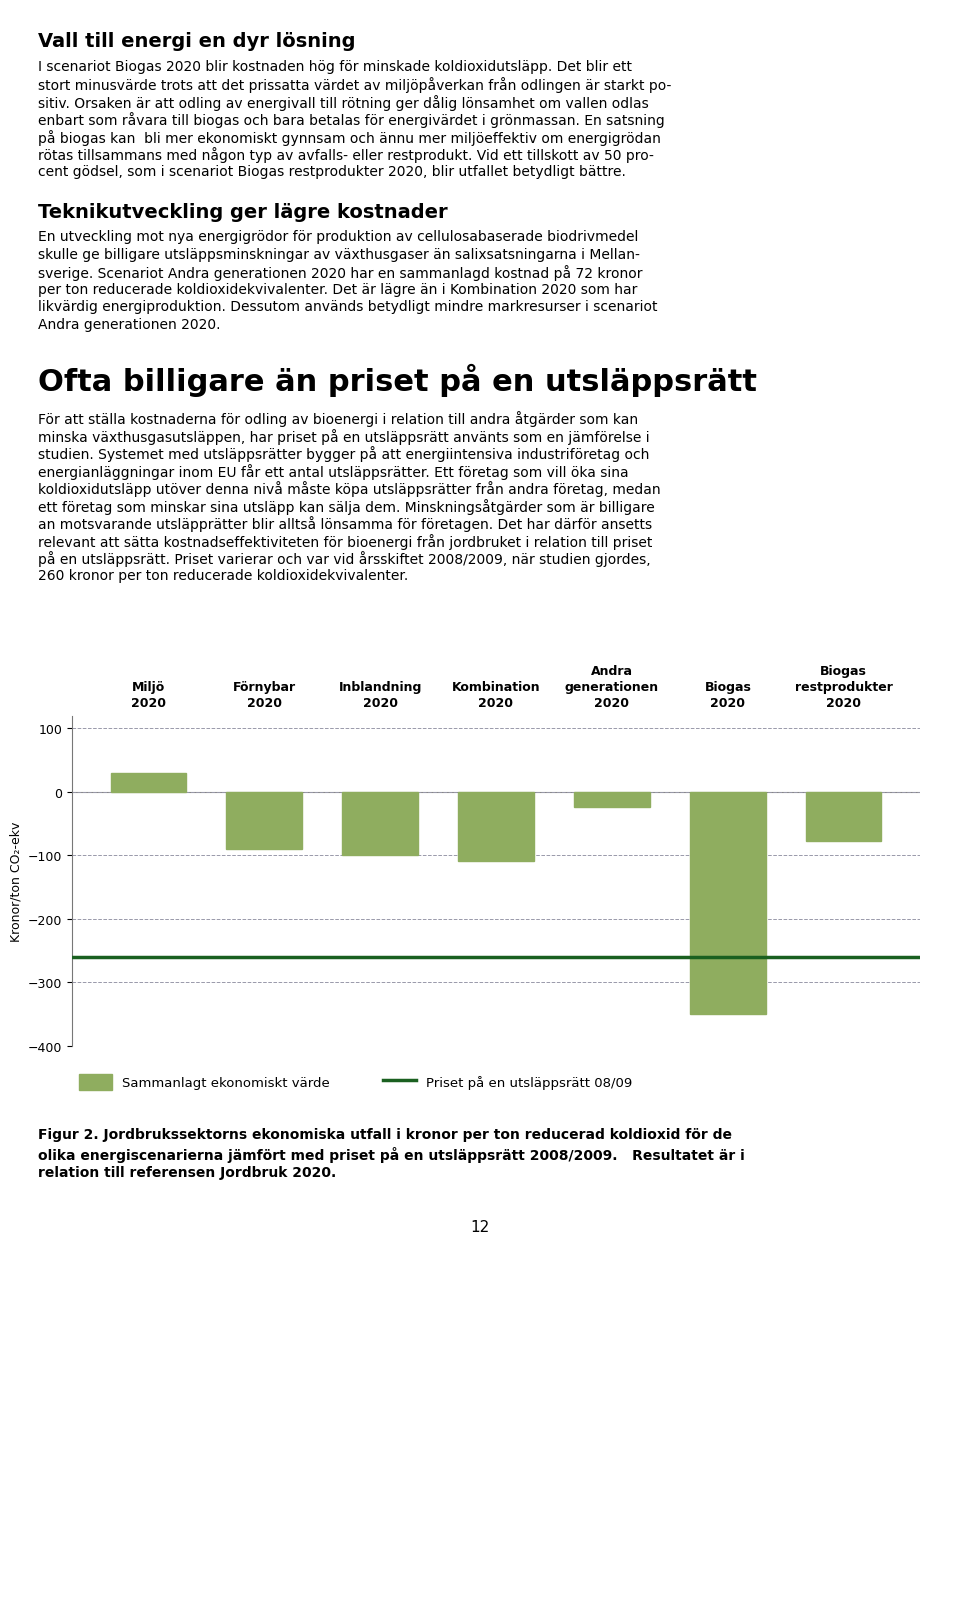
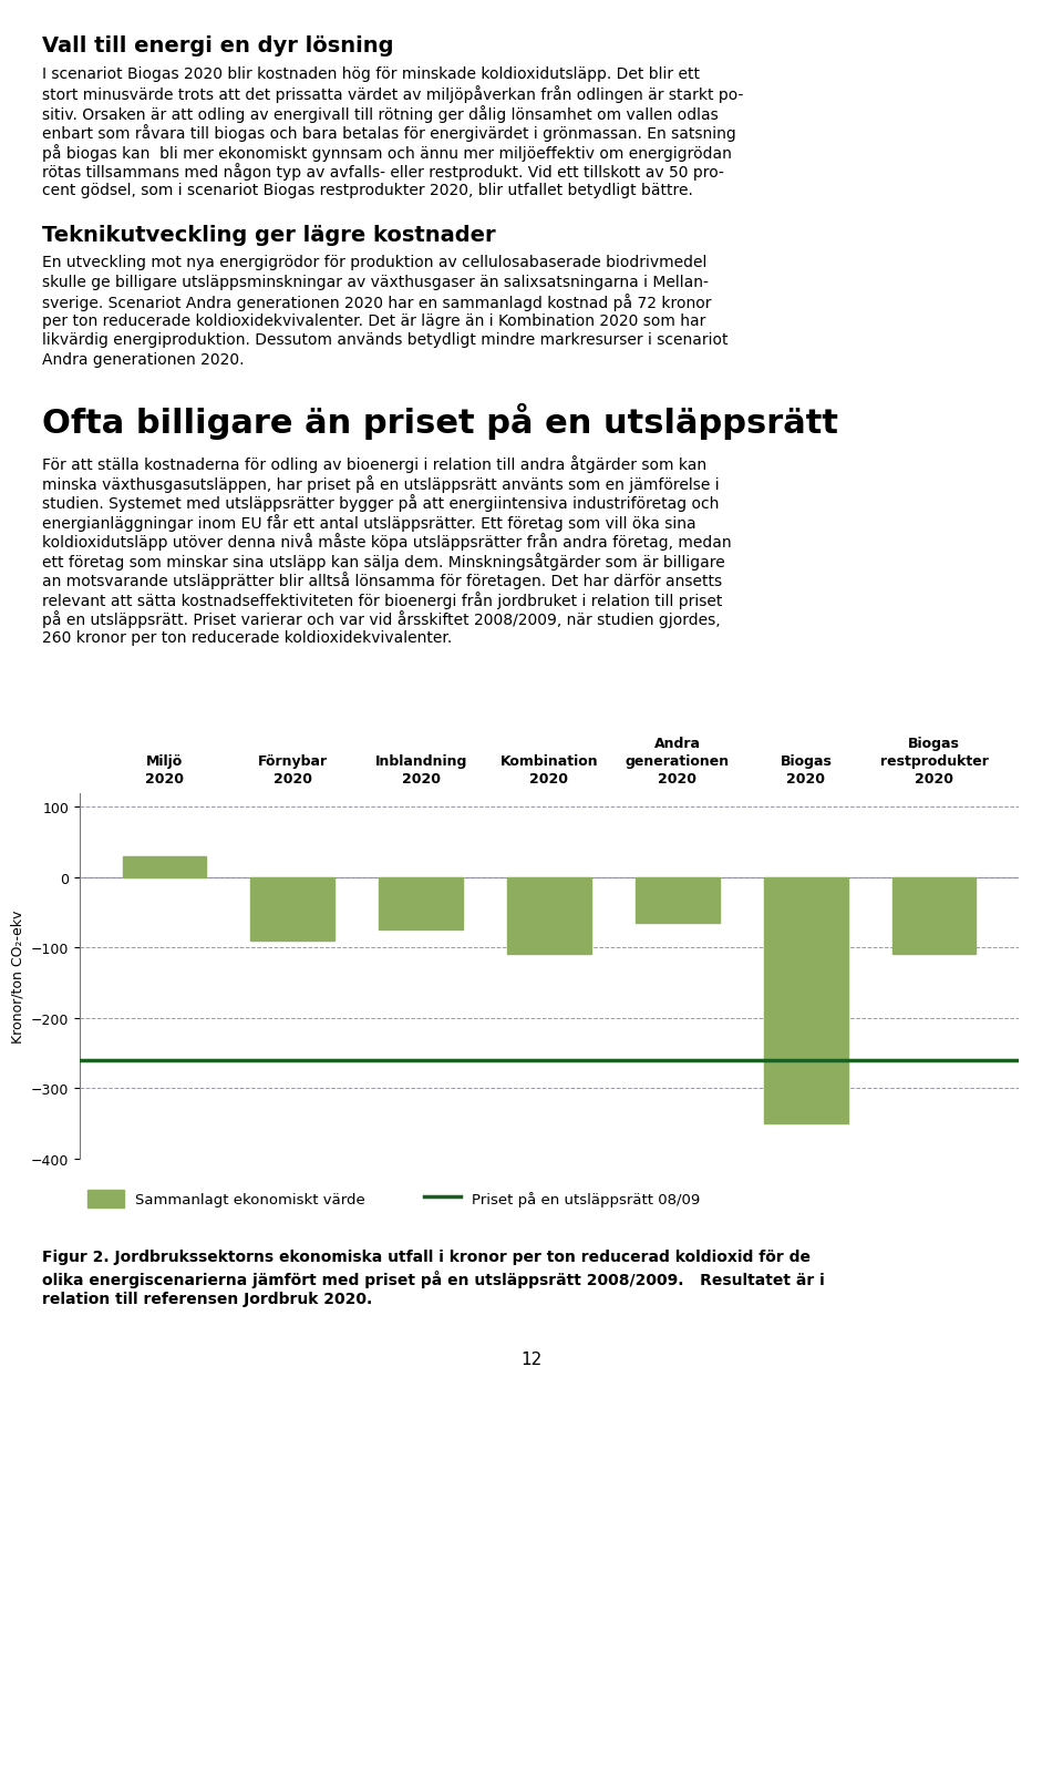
Inblandning 2020: -100 -> -75
Andra generationen 2020: -24 -> -65
Biogas restprodukter 2020: -78 -> -110
